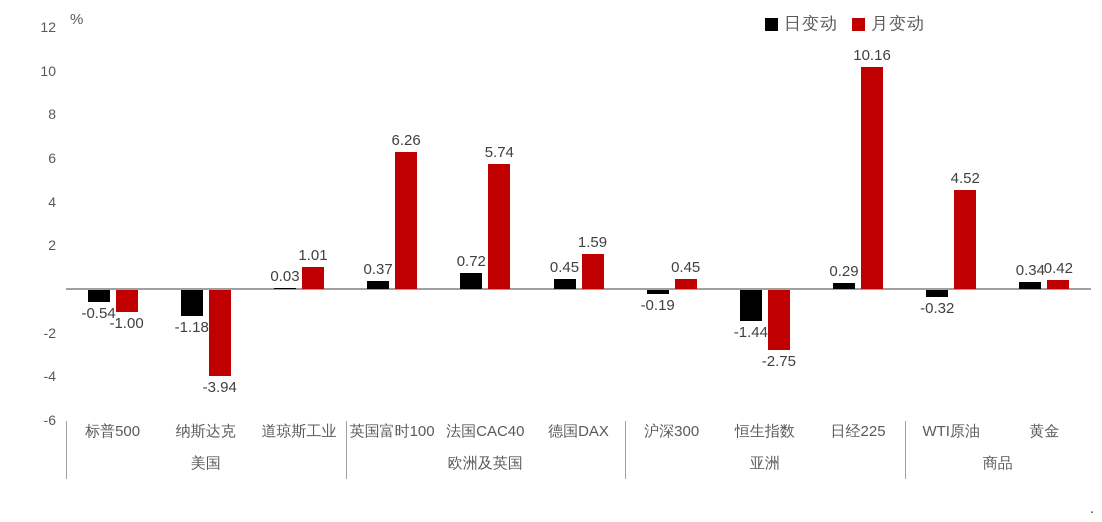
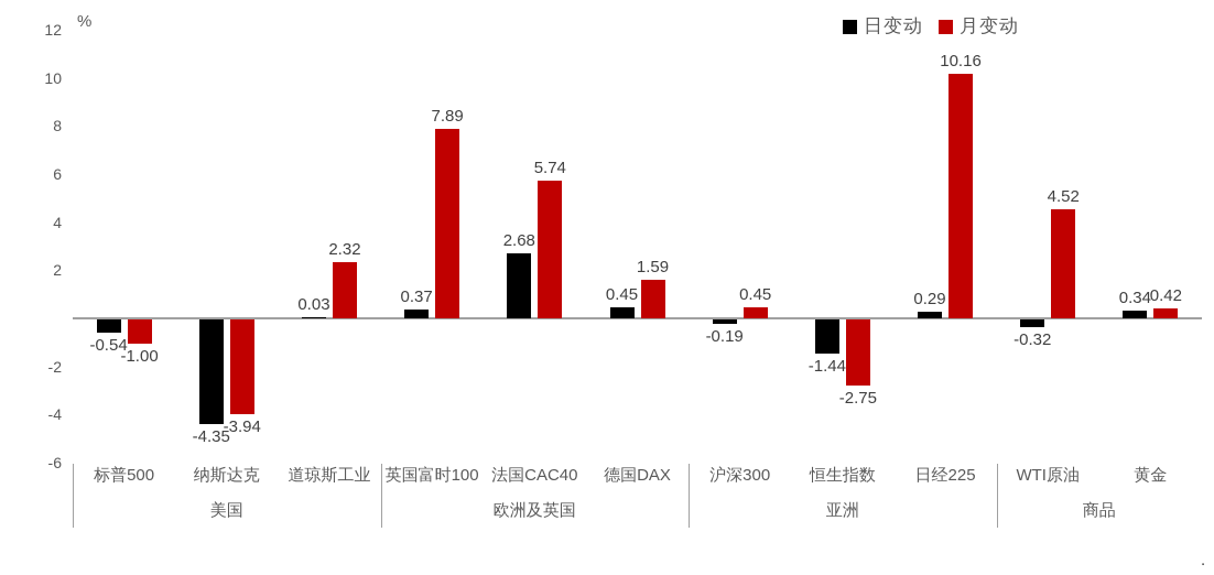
日变动/纳斯达克: -1.18 -> -4.35
月变动/道琼斯工业: 1.01 -> 2.32
月变动/英国富时100: 6.26 -> 7.89
日变动/法国CAC40: 0.72 -> 2.68
